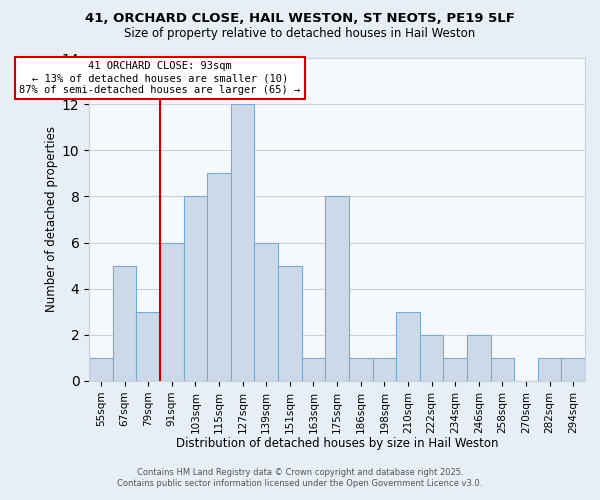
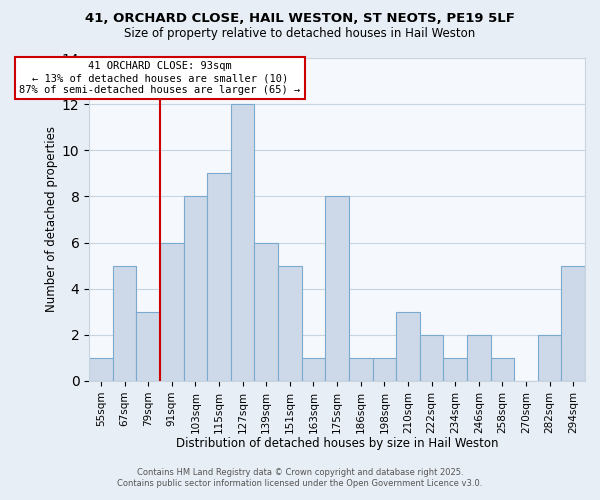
282sqm: 1 -> 2
294sqm: 1 -> 5
